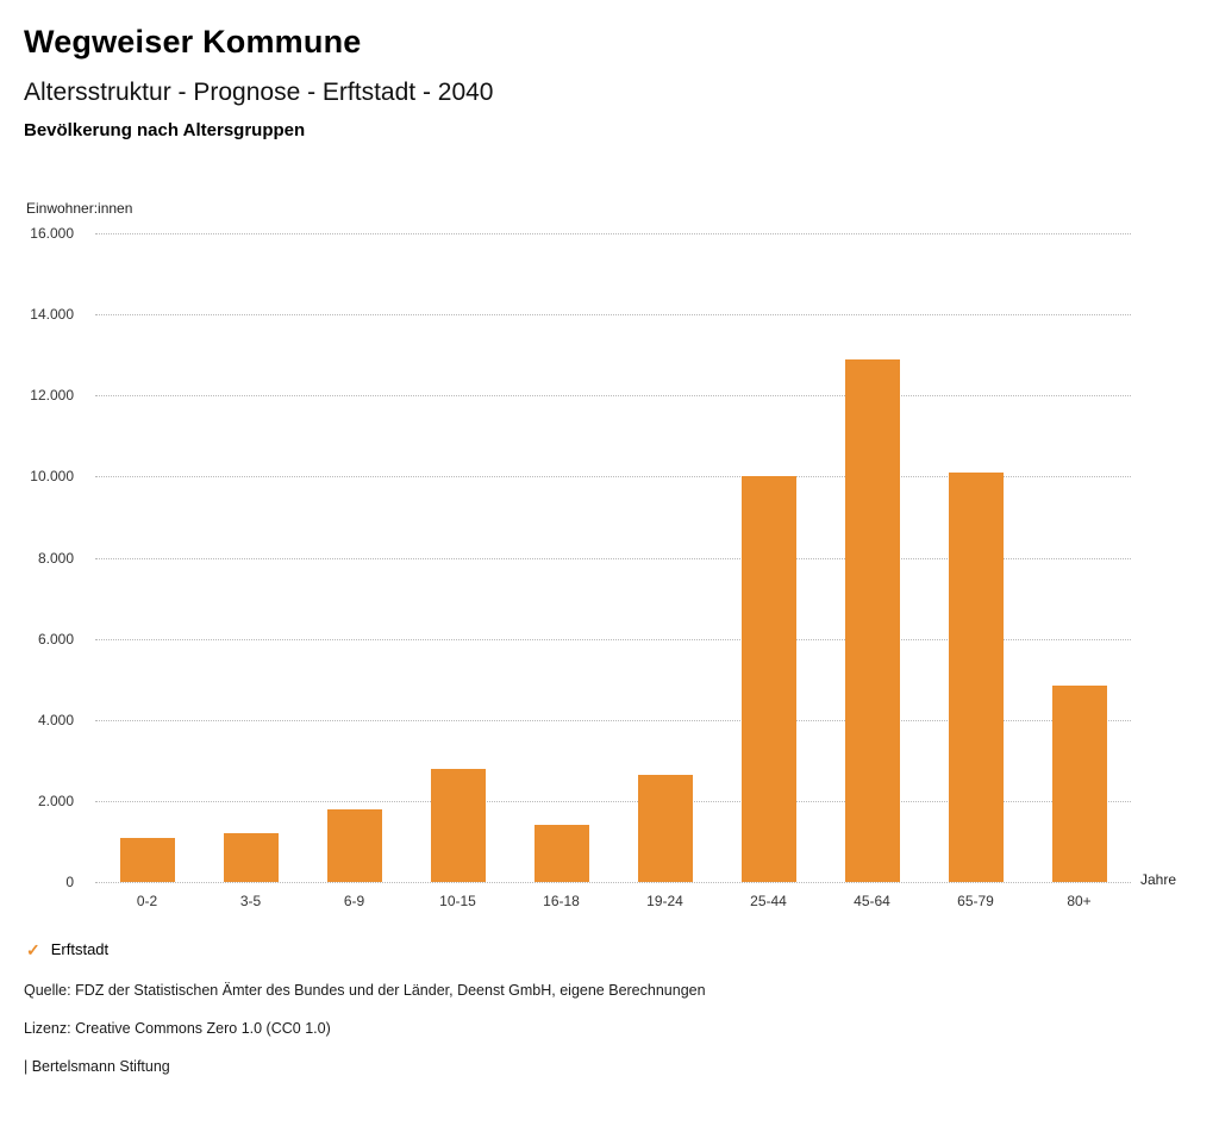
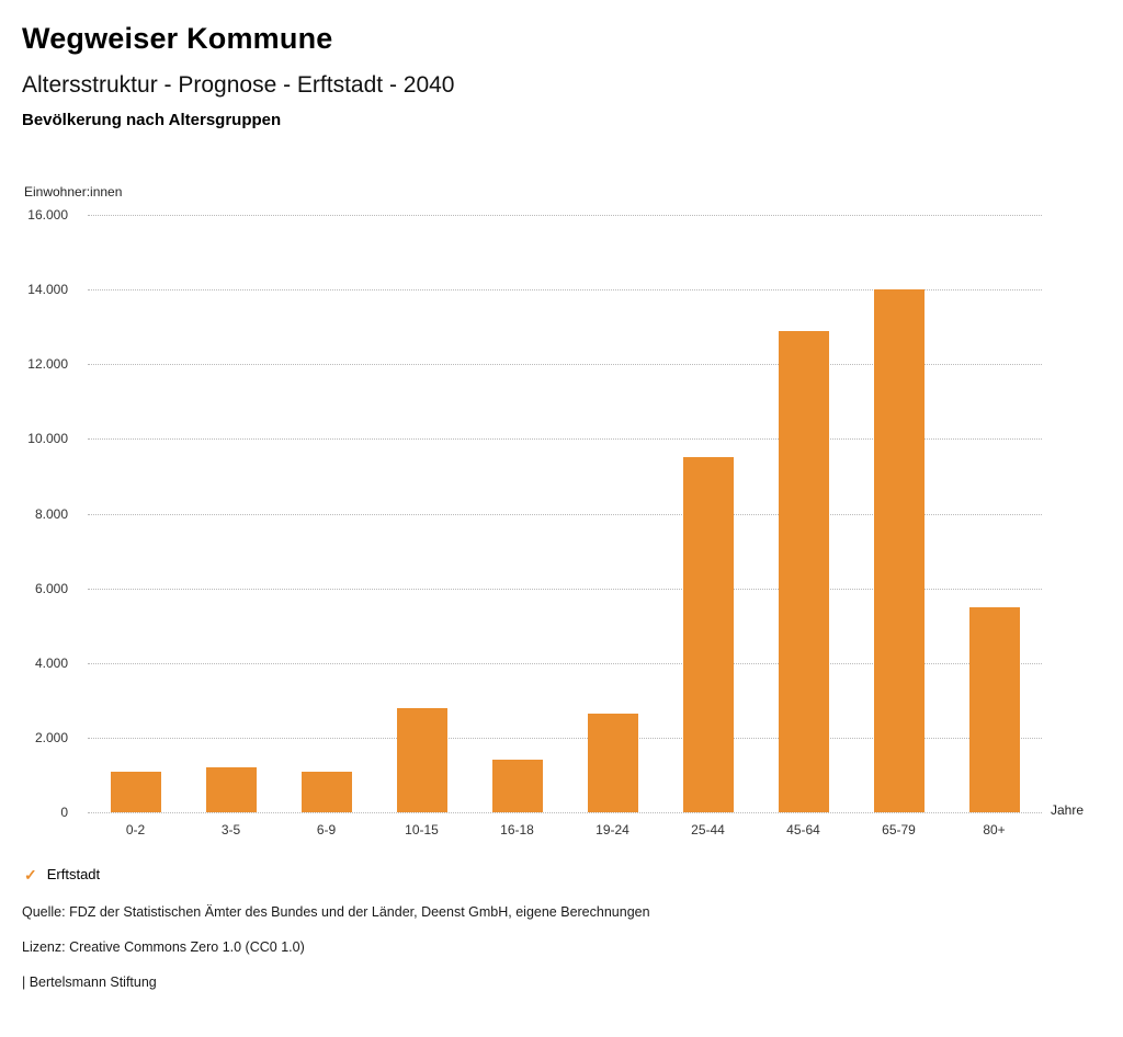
6-9: 1800 -> 1100
25-44: 10000 -> 9500
65-79: 10100 -> 14000
80+: 4800 -> 5500
